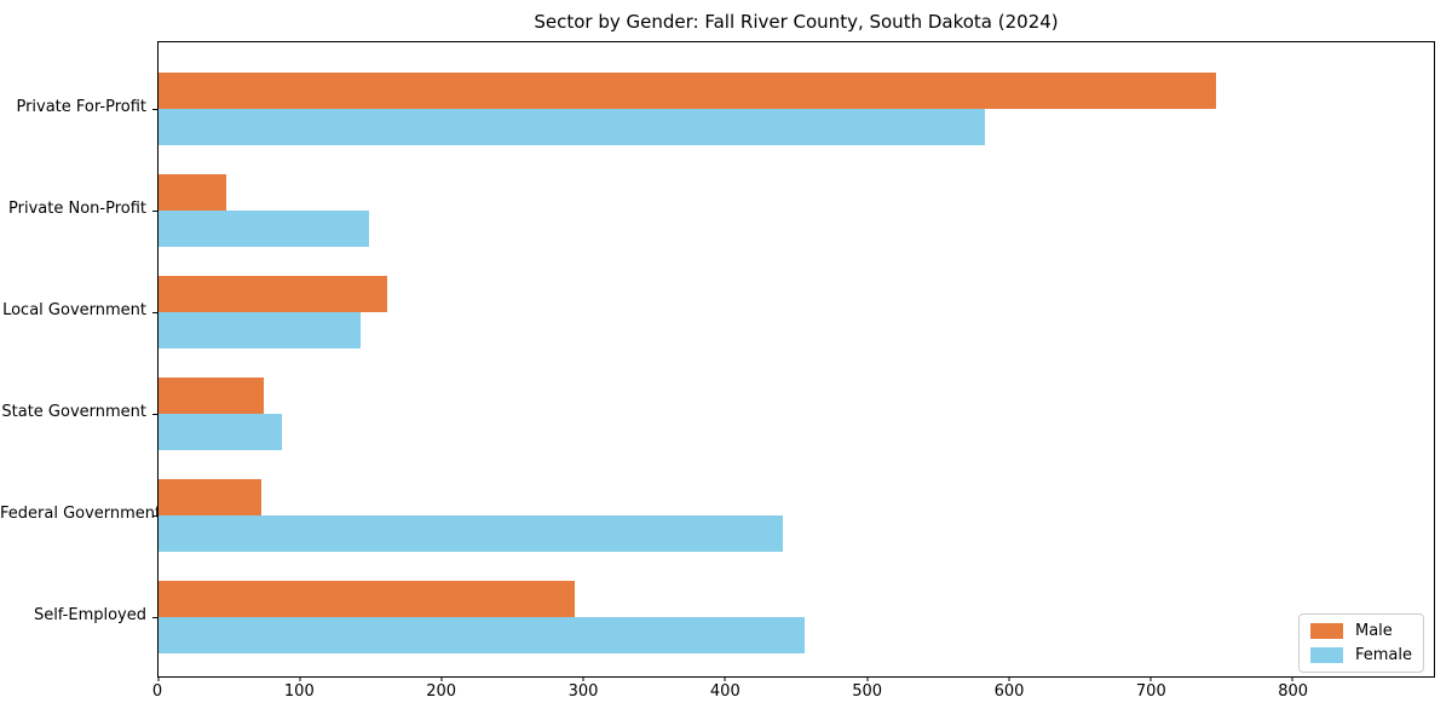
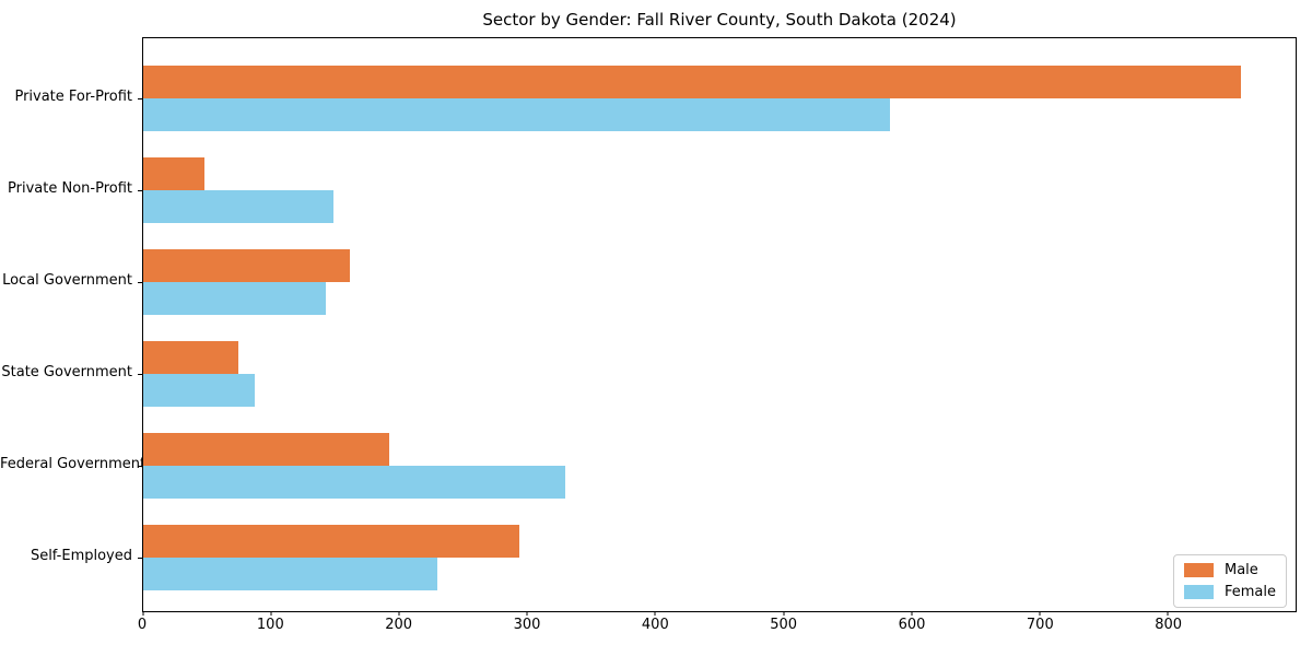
Male/Private For-Profit: 746 -> 857
Male/Federal Government: 73 -> 192
Female/Federal Government: 441 -> 330
Female/Self-Employed: 456 -> 230
